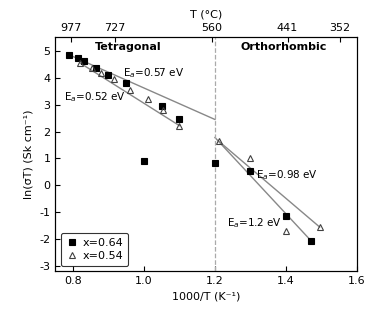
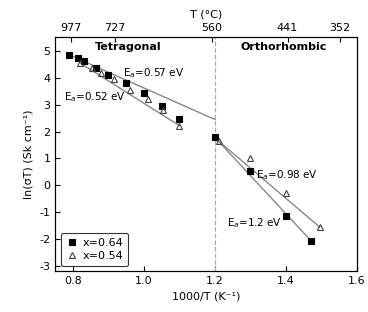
x=0.64/1.0: 0.90 -> 3.42
x=0.64/1.2: 0.85 -> 1.78
x=0.54/1.4: -1.70 -> -0.30
